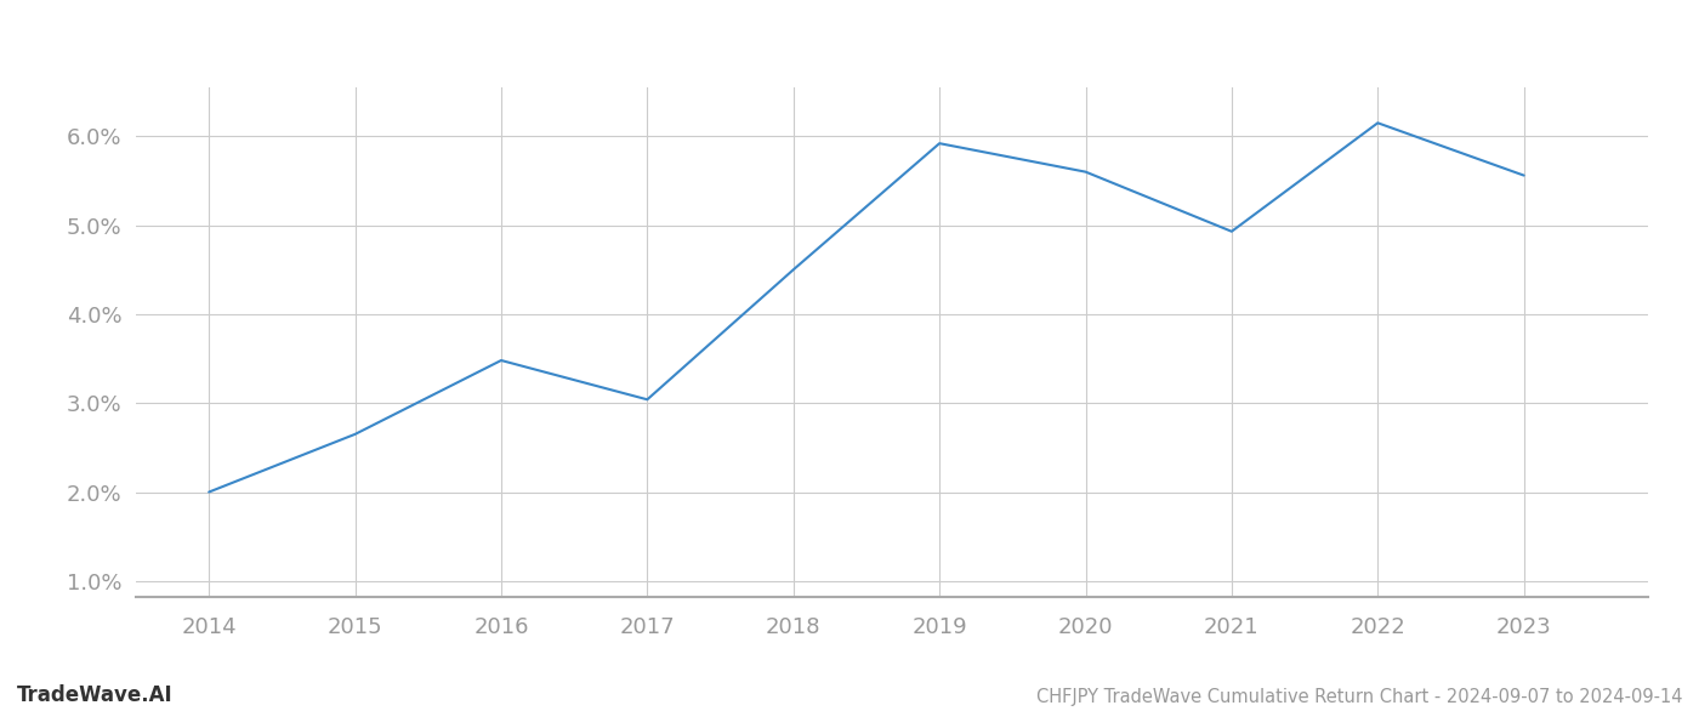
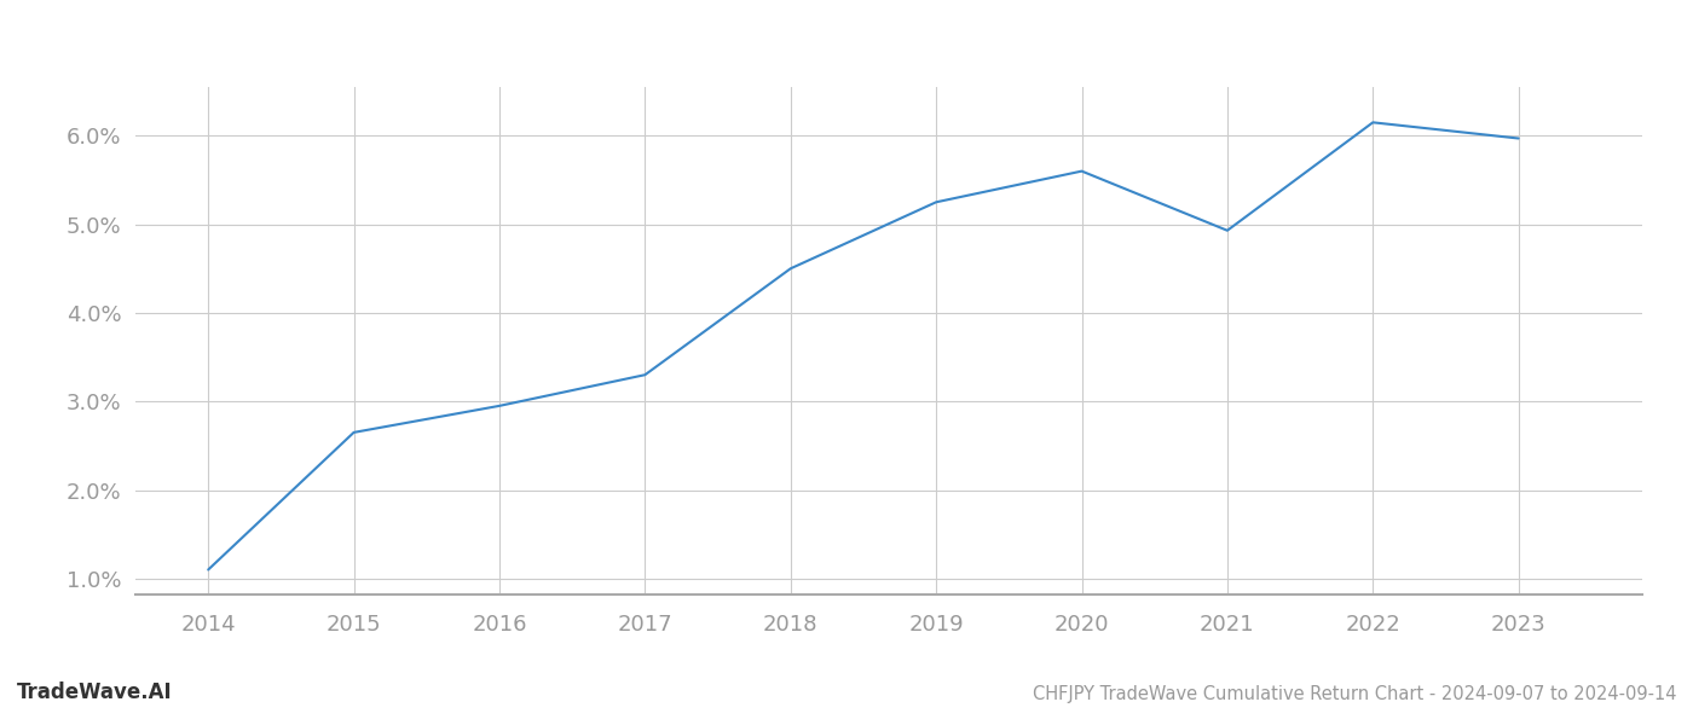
2014: 2.00% -> 1.10%
2016: 3.48% -> 2.95%
2017: 3.04% -> 3.30%
2019: 5.92% -> 5.25%
2023: 5.56% -> 5.97%
